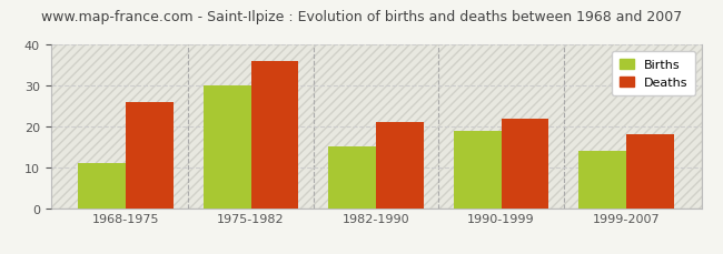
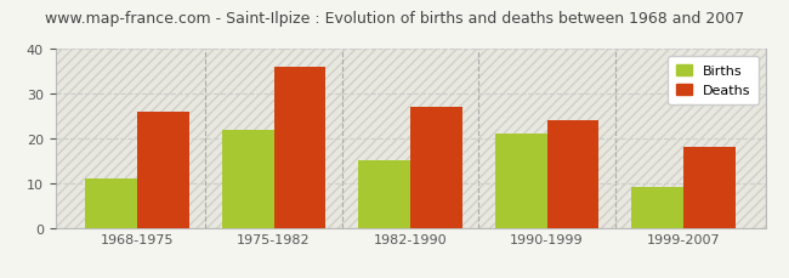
Births/1975-1982: 30 -> 22
Deaths/1982-1990: 21 -> 27
Births/1990-1999: 19 -> 21
Deaths/1990-1999: 22 -> 24
Births/1999-2007: 14 -> 9
